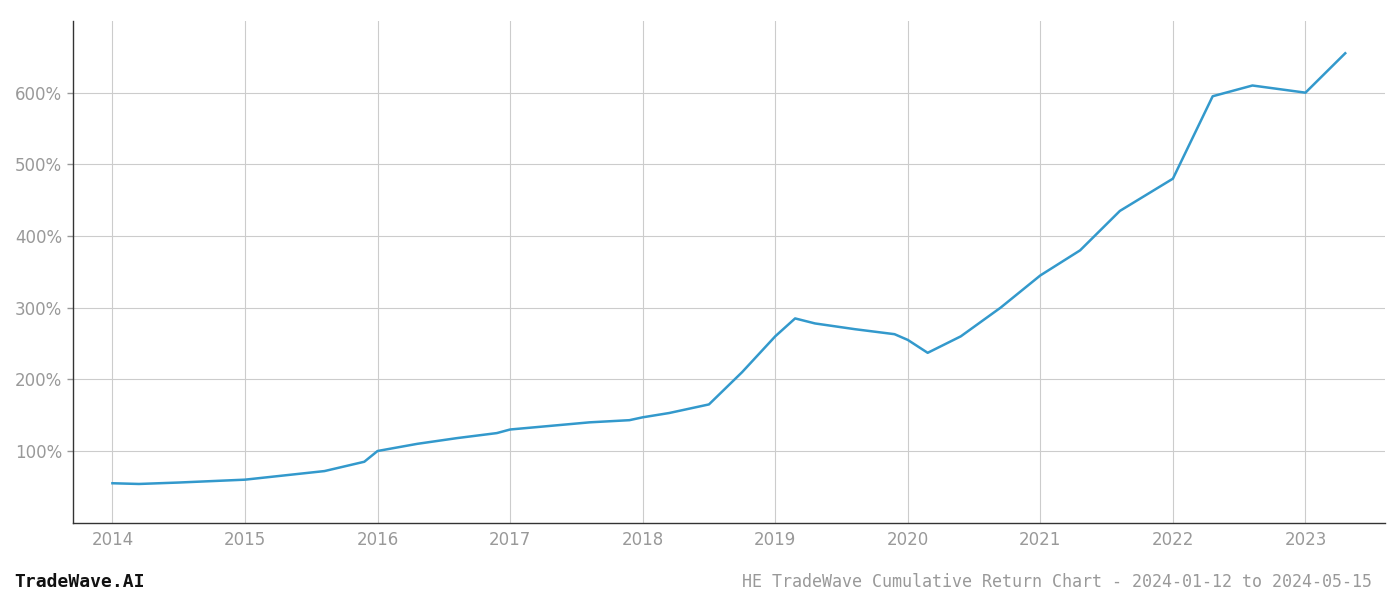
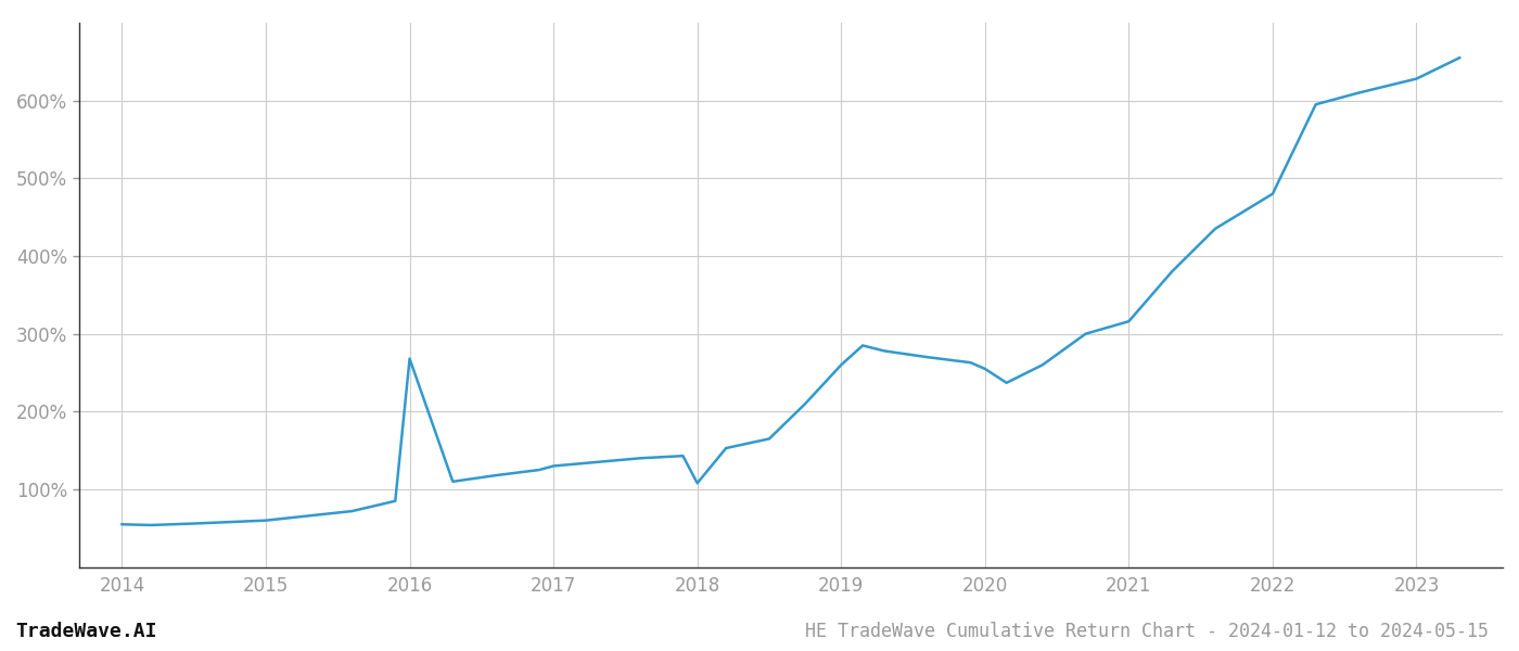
2016: 100% -> 268%
2018: 147% -> 108%
2021: 345% -> 316%
2023: 600% -> 628%
